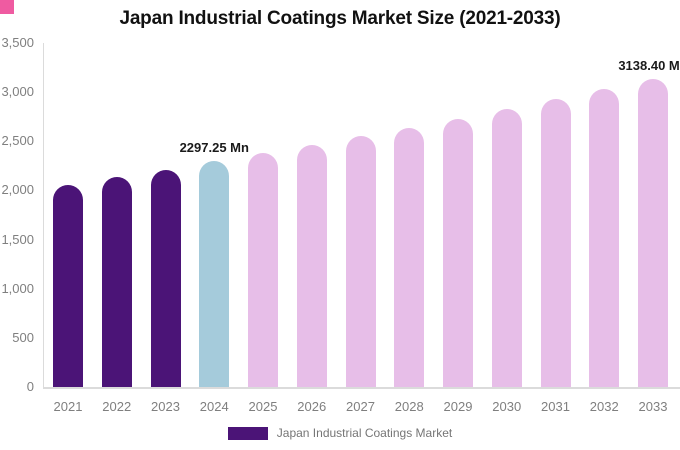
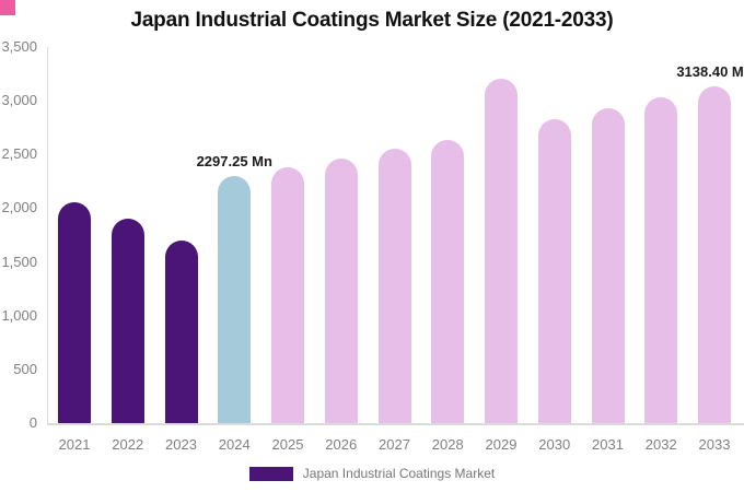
2022: 2100 -> 1900
2023: 2200 -> 1700
2029: 2700 -> 3200
